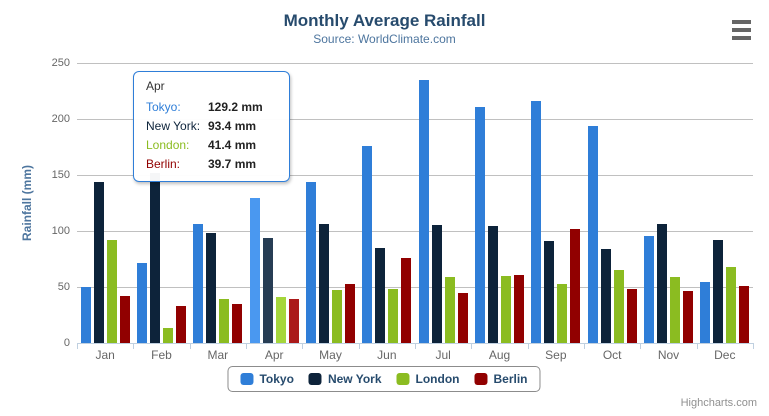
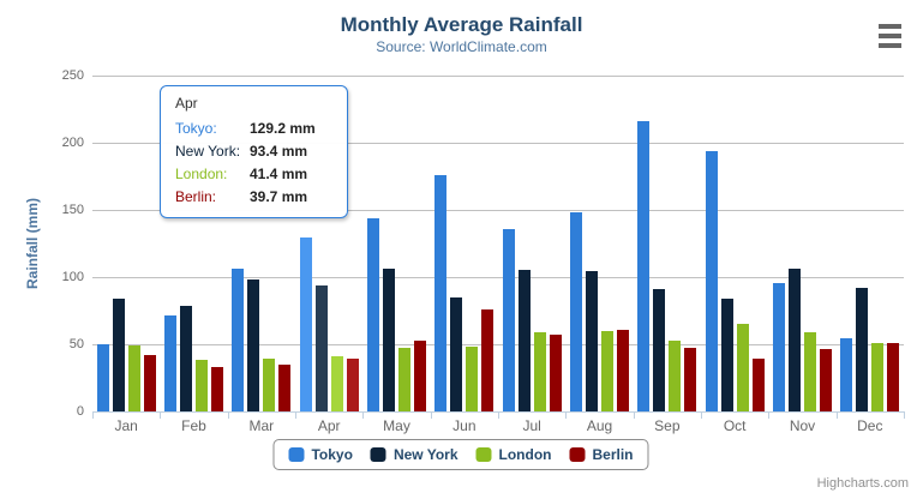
New York/Jan: 144 -> 84
London/Jan: 92 -> 49
New York/Feb: 152 -> 79
London/Feb: 13 -> 39
Tokyo/Jul: 235 -> 136
Berlin/Jul: 45 -> 57
Tokyo/Aug: 211 -> 148
Berlin/Sep: 102 -> 48
Berlin/Oct: 48 -> 39
London/Dec: 68 -> 51
